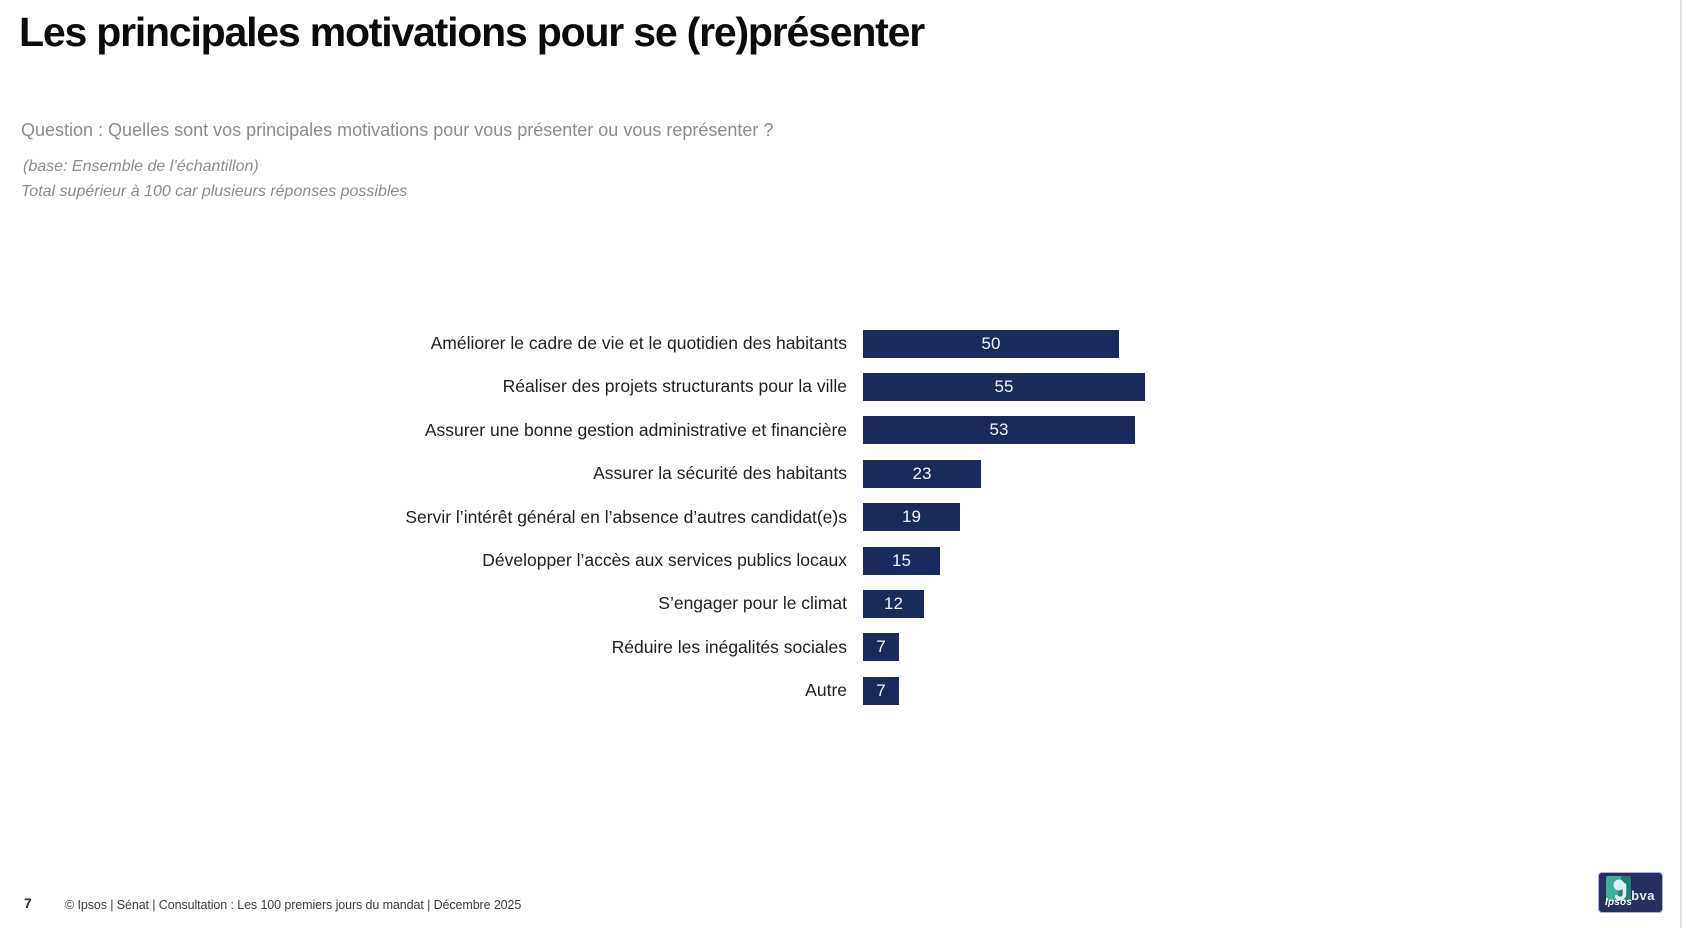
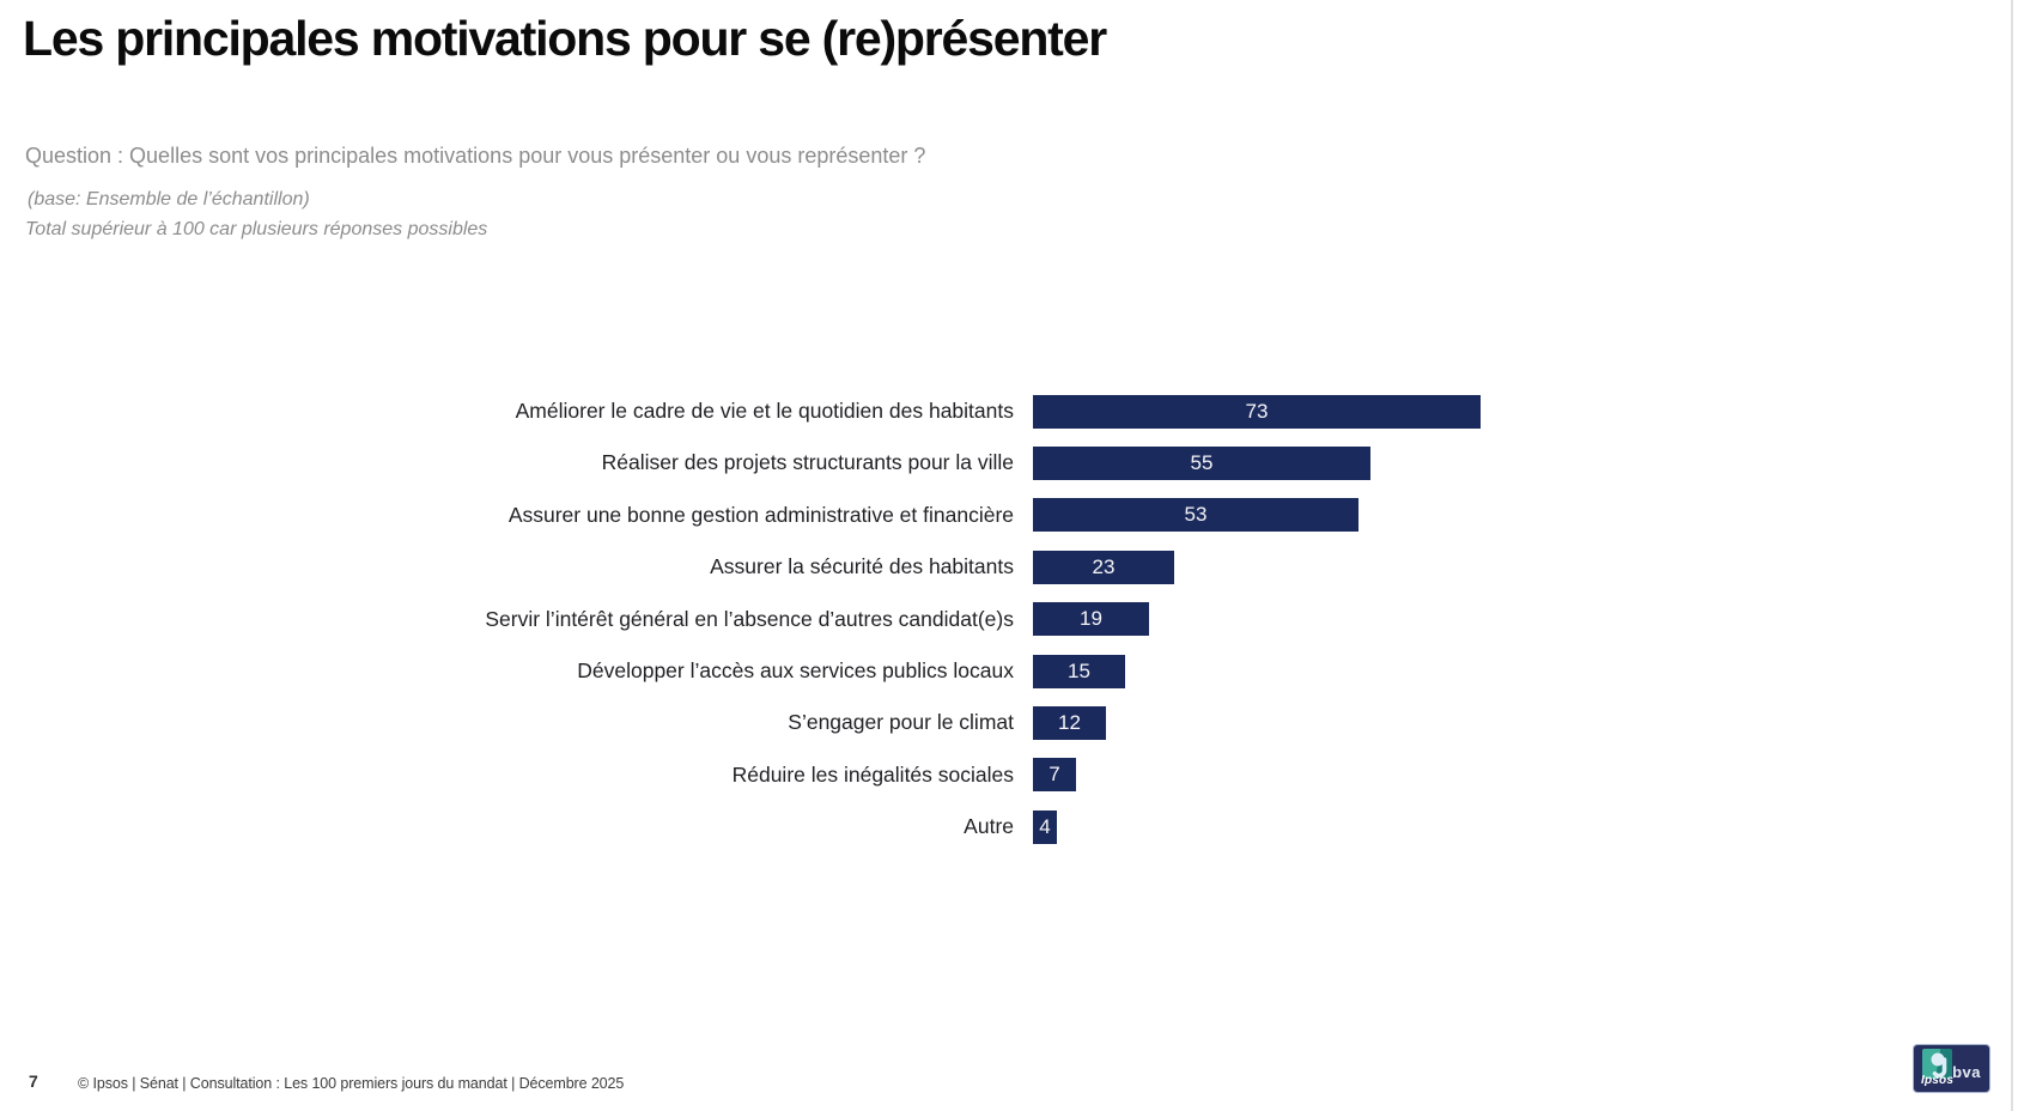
Améliorer le cadre de vie et le quotidien des habitants: 50 -> 73
Autre: 7 -> 4
